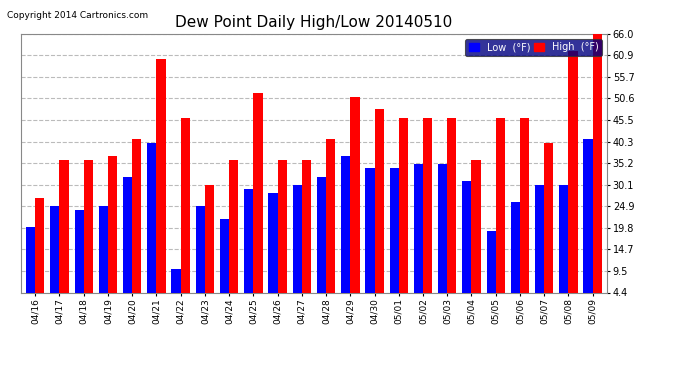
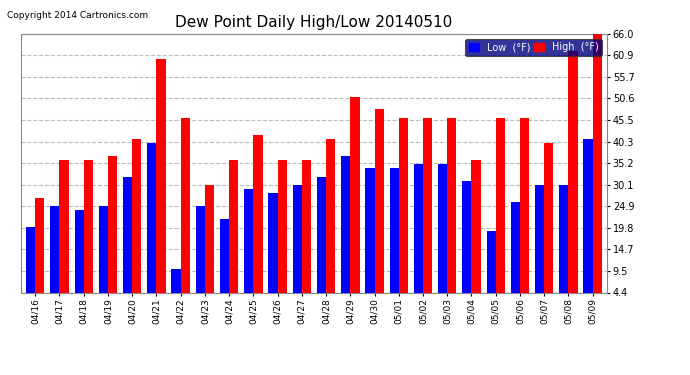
High (°F)/04/25: 52 -> 42
